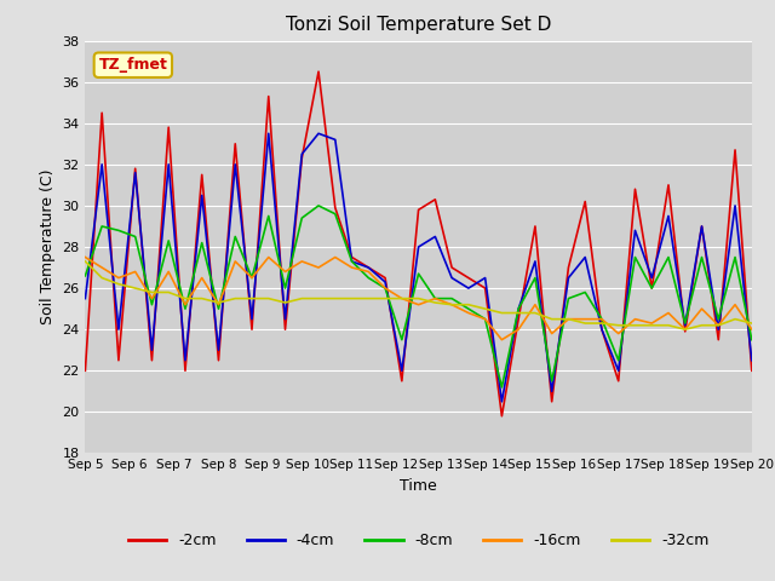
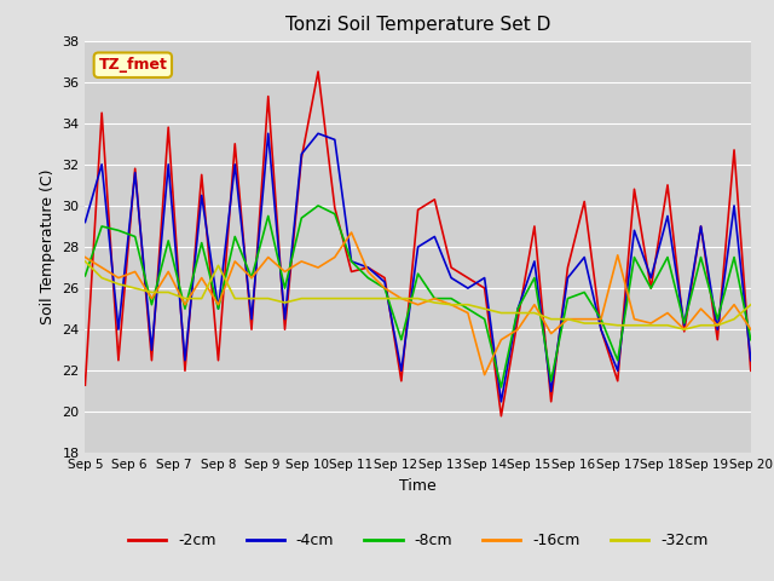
-2cm/Sep 5: 22.0 -> 21.3
-4cm/Sep 5: 25.5 -> 29.2
-4cm/Sep 8: 23.0 -> 25.0
-32cm/Sep 8: 25.3 -> 27.1
-2cm/Sep 11: 27.5 -> 26.8
-16cm/Sep 11: 27.0 -> 28.7
-16cm/Sep 14: 24.5 -> 21.8
-16cm/Sep 17: 23.8 -> 27.6
-32cm/Sep 20: 24.3 -> 25.2
